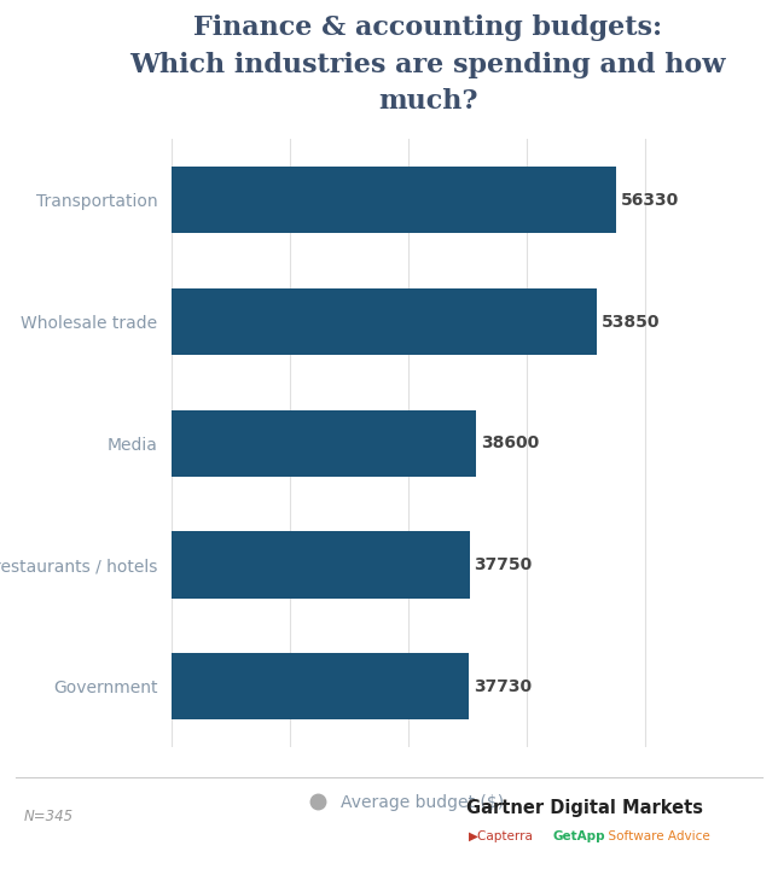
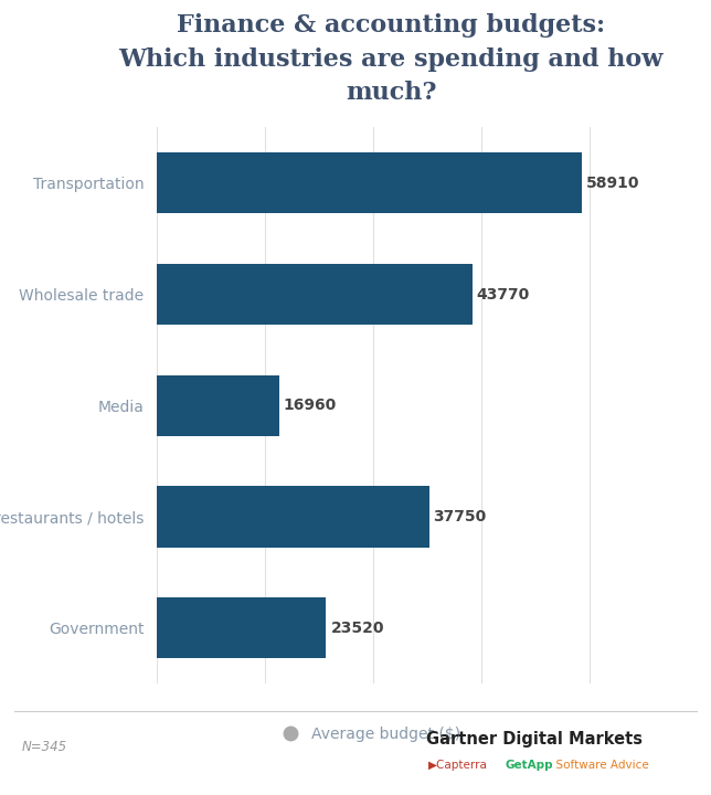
Transportation: 56330 -> 58910
Wholesale trade: 53850 -> 43770
Media: 38600 -> 16960
Government: 37730 -> 23520
